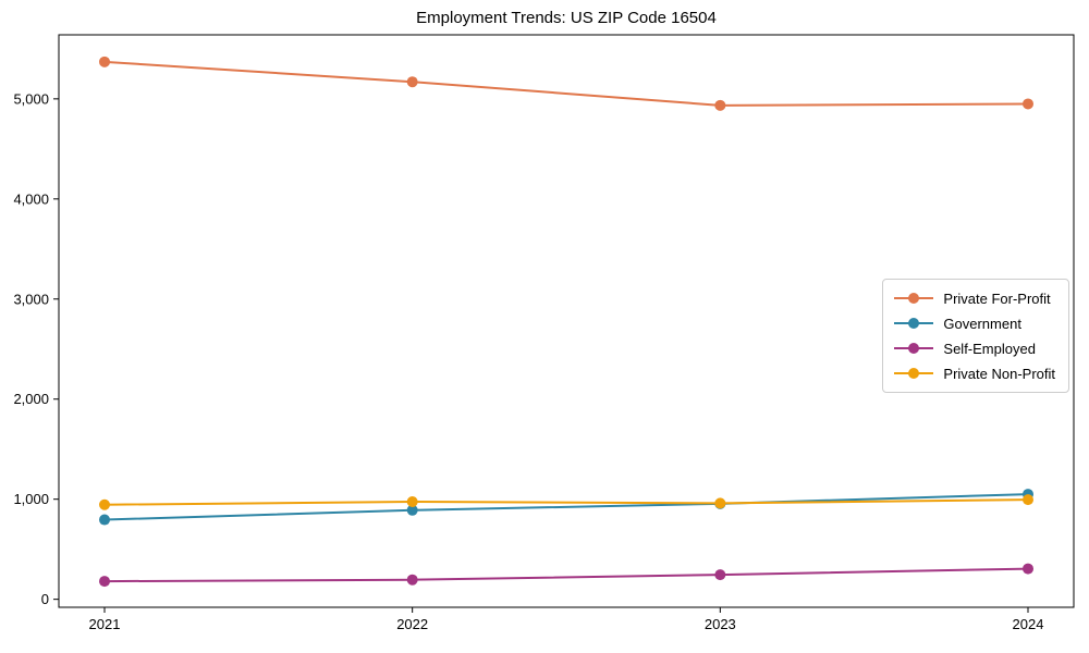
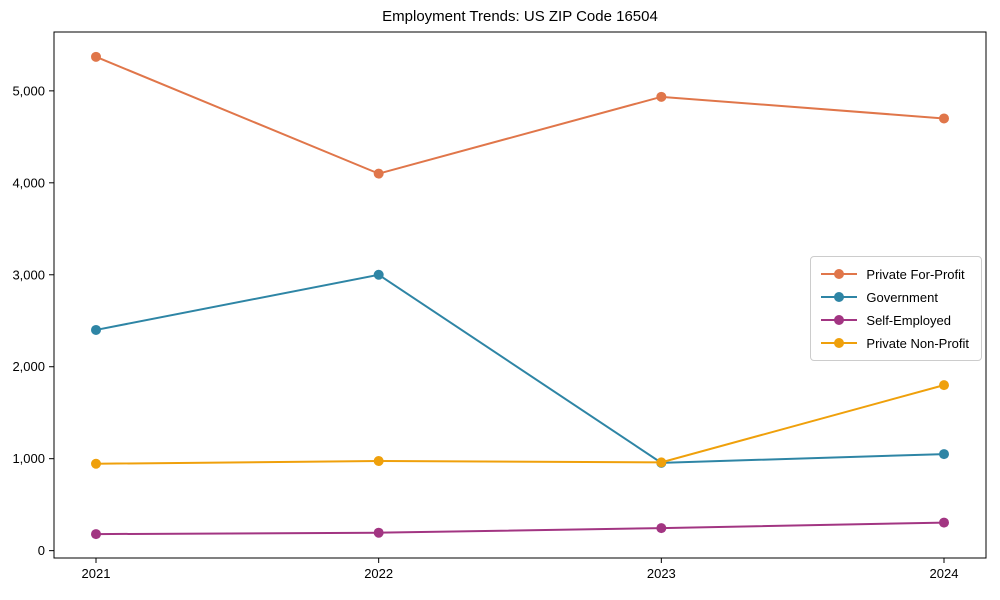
Government/2021: 800 -> 2400
Private For-Profit/2022: 5200 -> 4100
Government/2022: 900 -> 3000
Private For-Profit/2024: 5000 -> 4700
Private Non-Profit/2024: 1000 -> 1800
